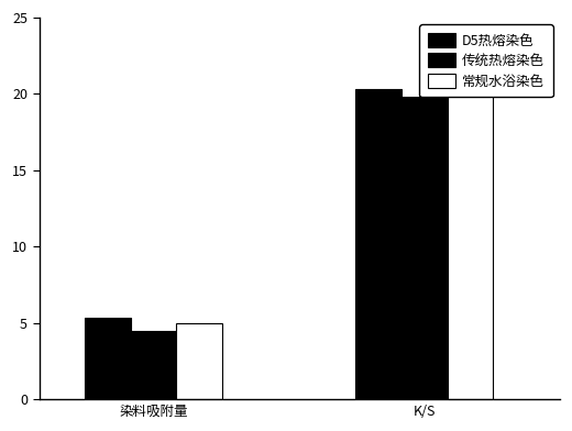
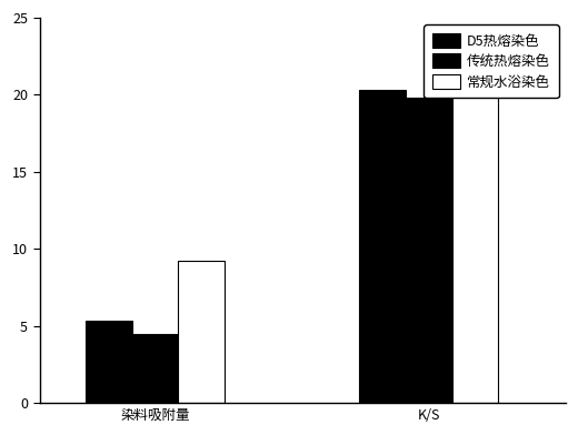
常规水浴染色/染料吸附量: 5.0 -> 9.2
